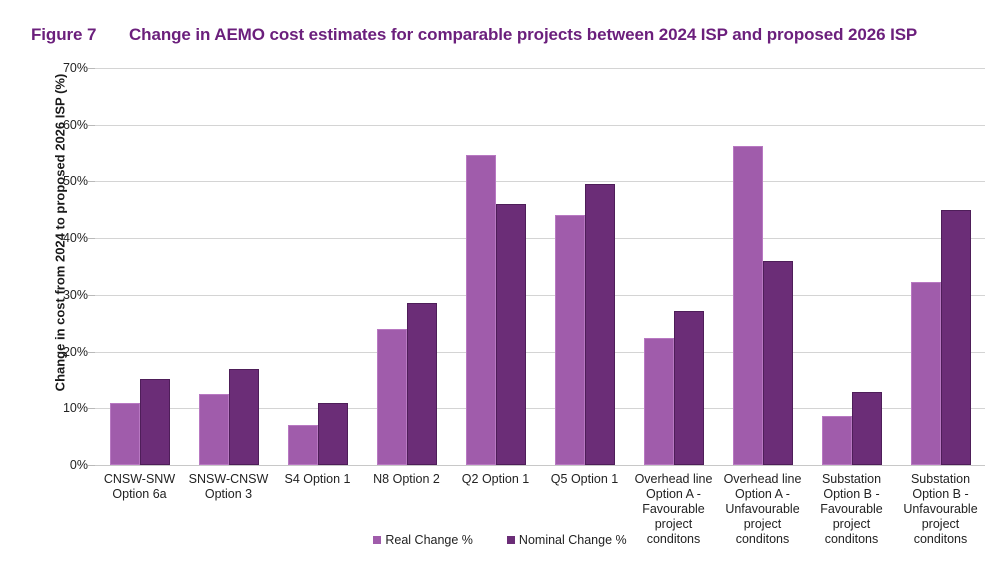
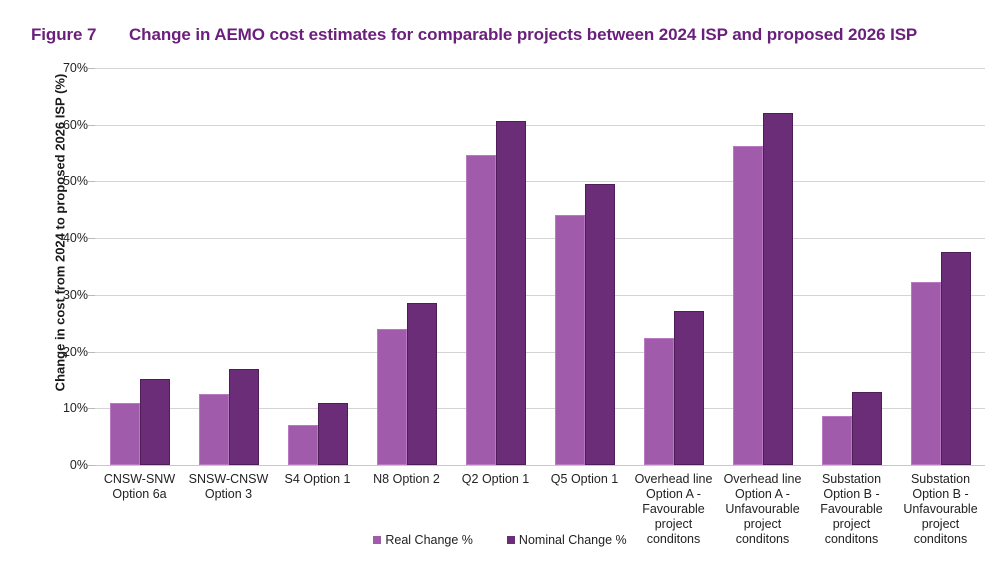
Nominal Change %/Q2 Option 1: 46% -> 61%
Nominal Change %/Overhead line Option A - Unfavourable project conditons: 36% -> 62%
Nominal Change %/Substation Option B - Unfavourable project conditons: 45% -> 38%
